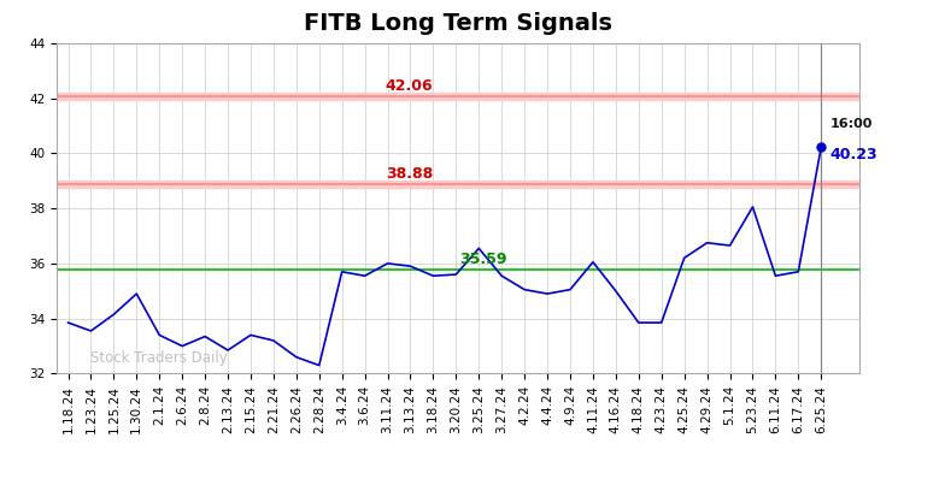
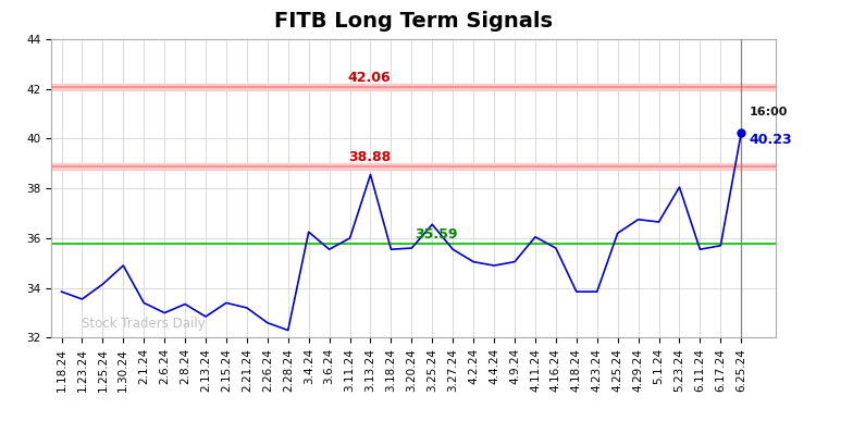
3.4.24: 35.70 -> 36.25
3.13.24: 35.90 -> 38.55
4.16.24: 35.00 -> 35.60
